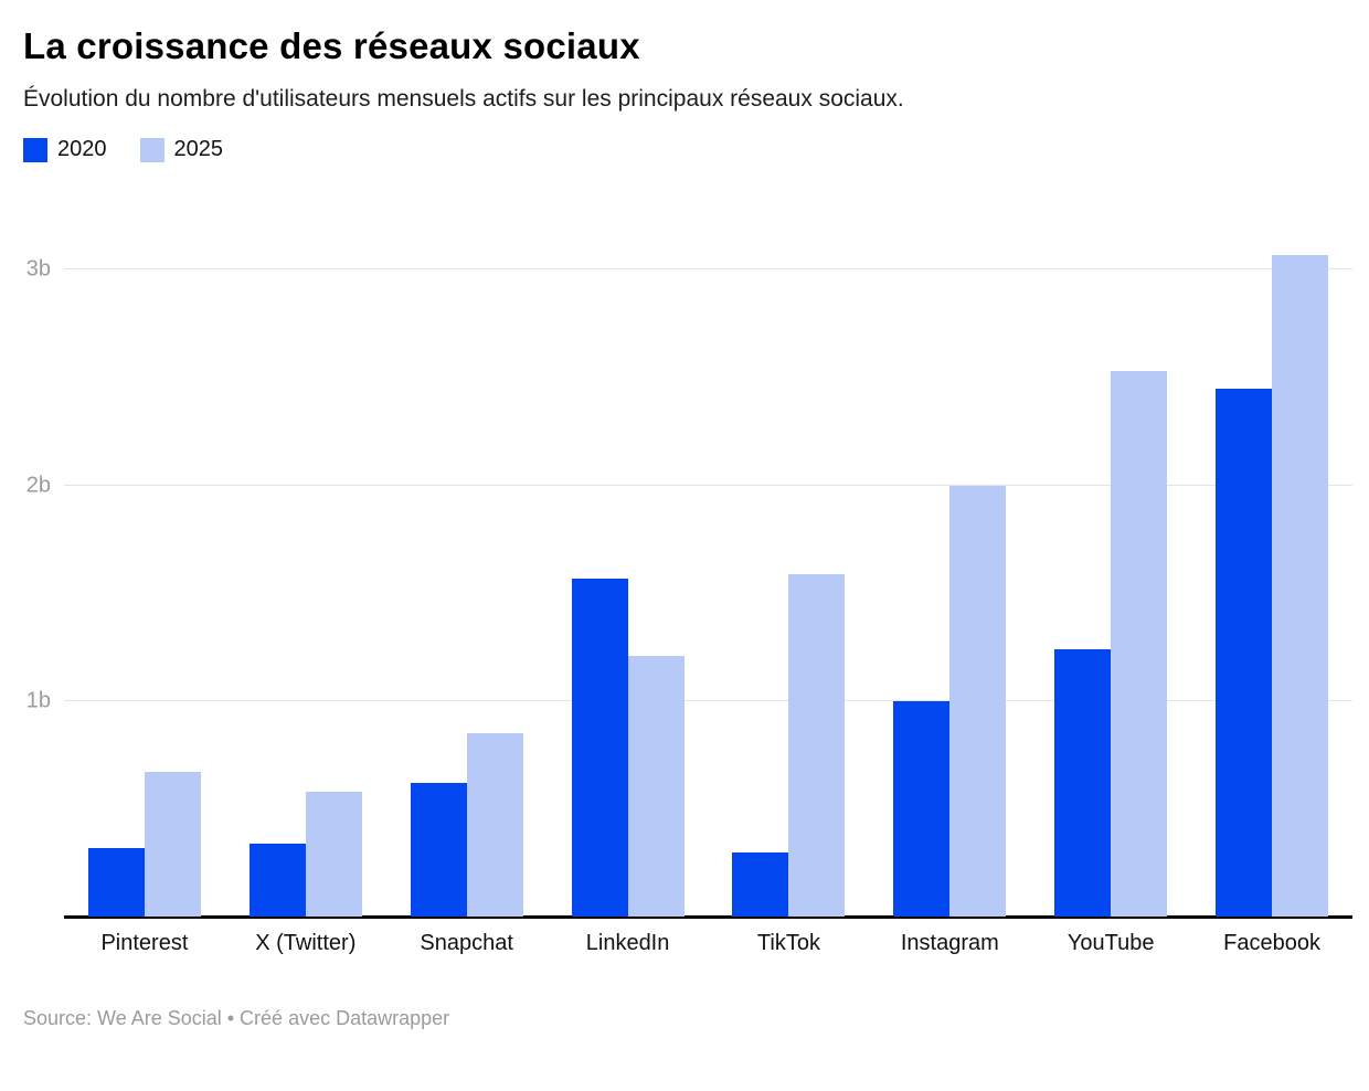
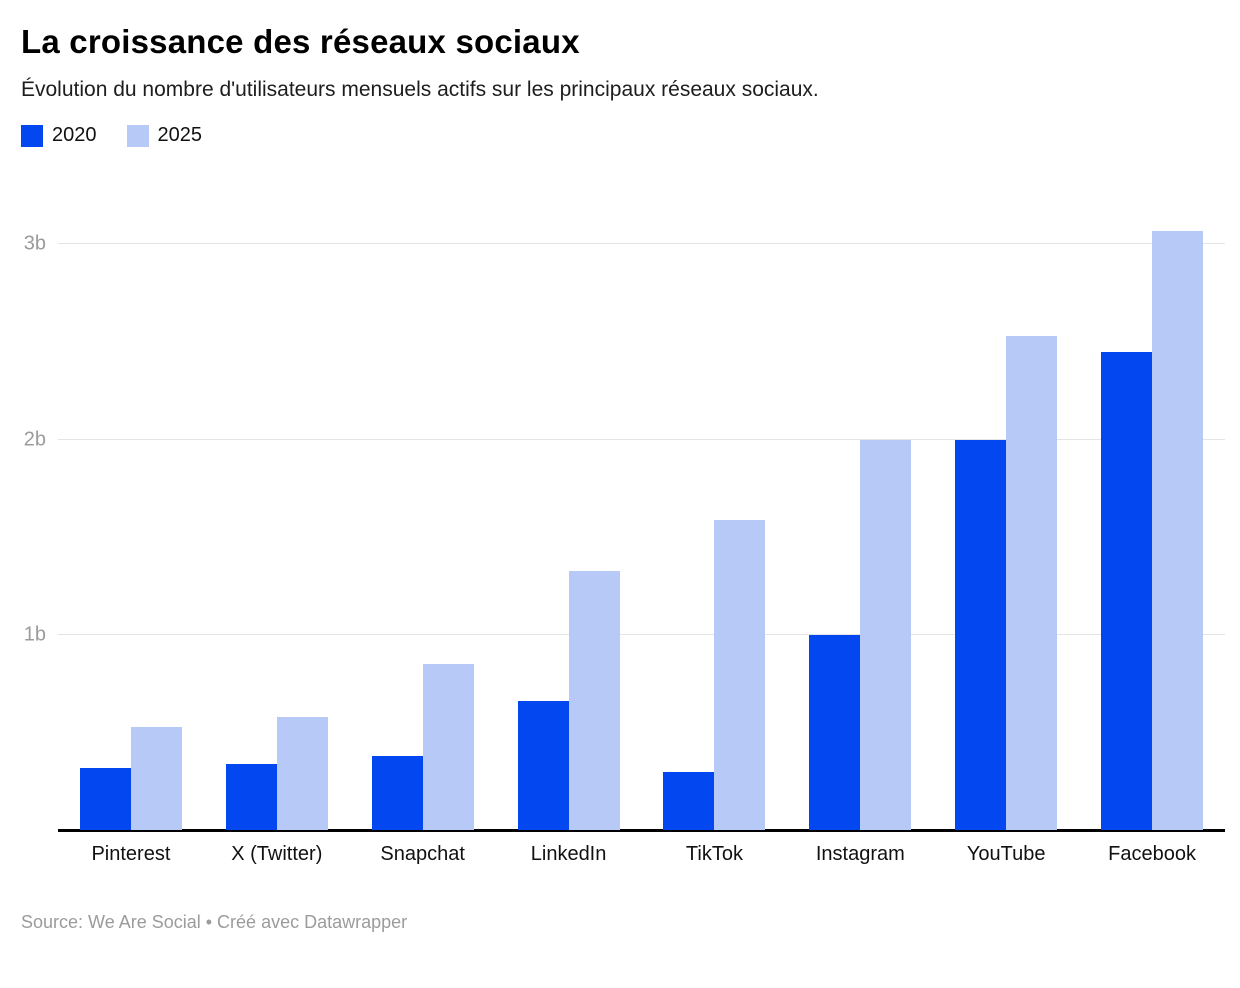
2025/Pinterest: 0.67b -> 0.53b
2020/Snapchat: 0.62b -> 0.38b
2020/LinkedIn: 1.57b -> 0.66b
2025/LinkedIn: 1.21b -> 1.33b
2020/YouTube: 1.24b -> 2.00b
